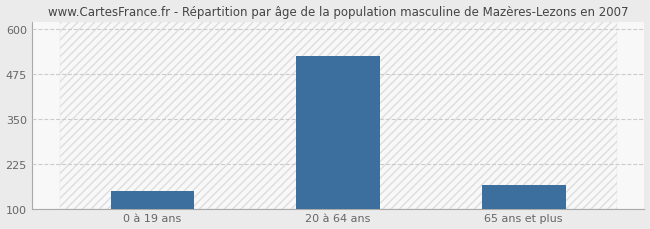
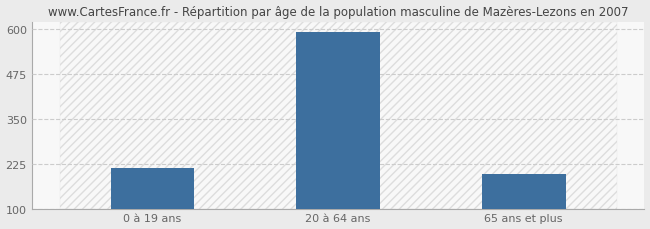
0 à 19 ans: 150 -> 213
20 à 64 ans: 525 -> 590
65 ans et plus: 165 -> 195
